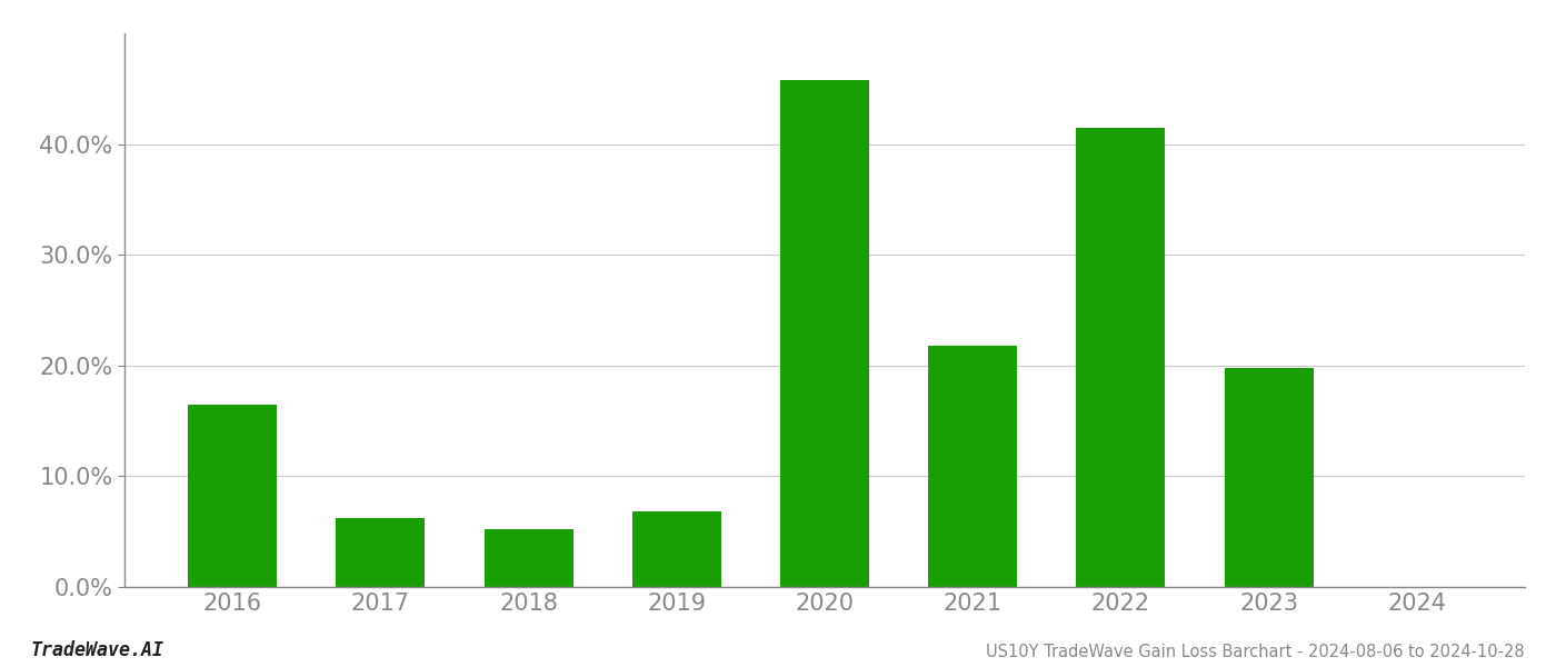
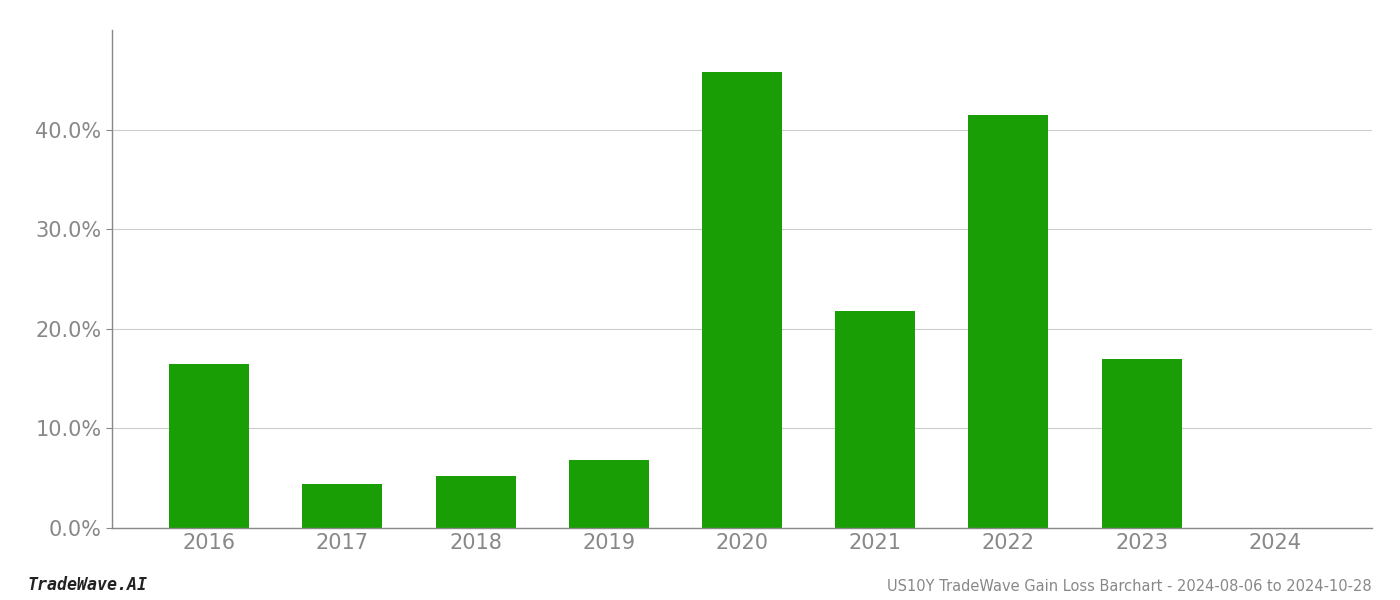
2017: 6.2% -> 4.4%
2023: 19.8% -> 17.0%
